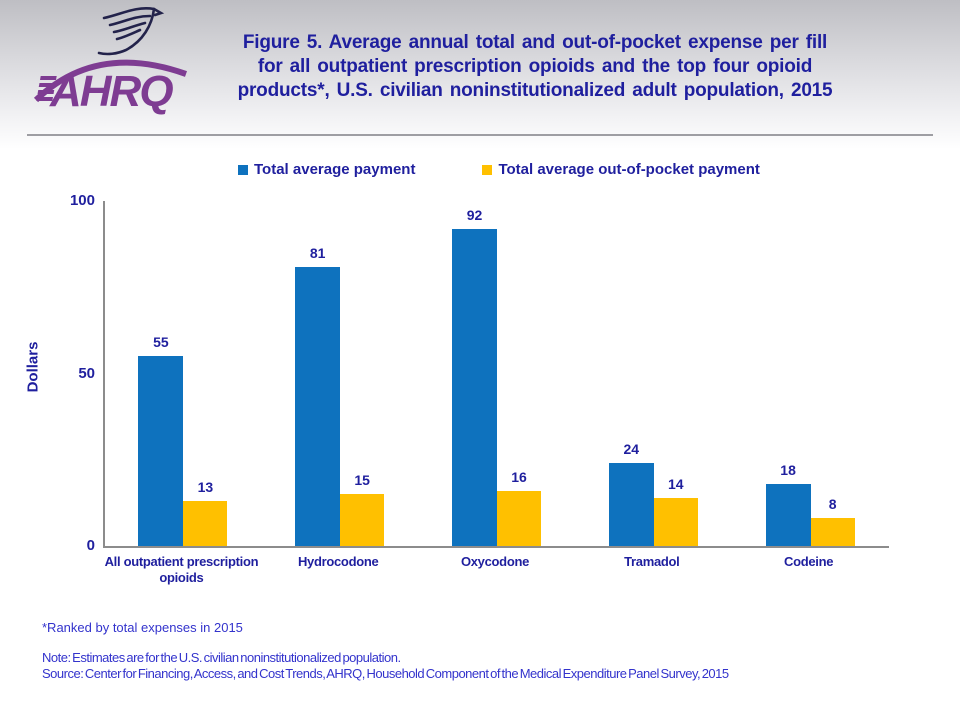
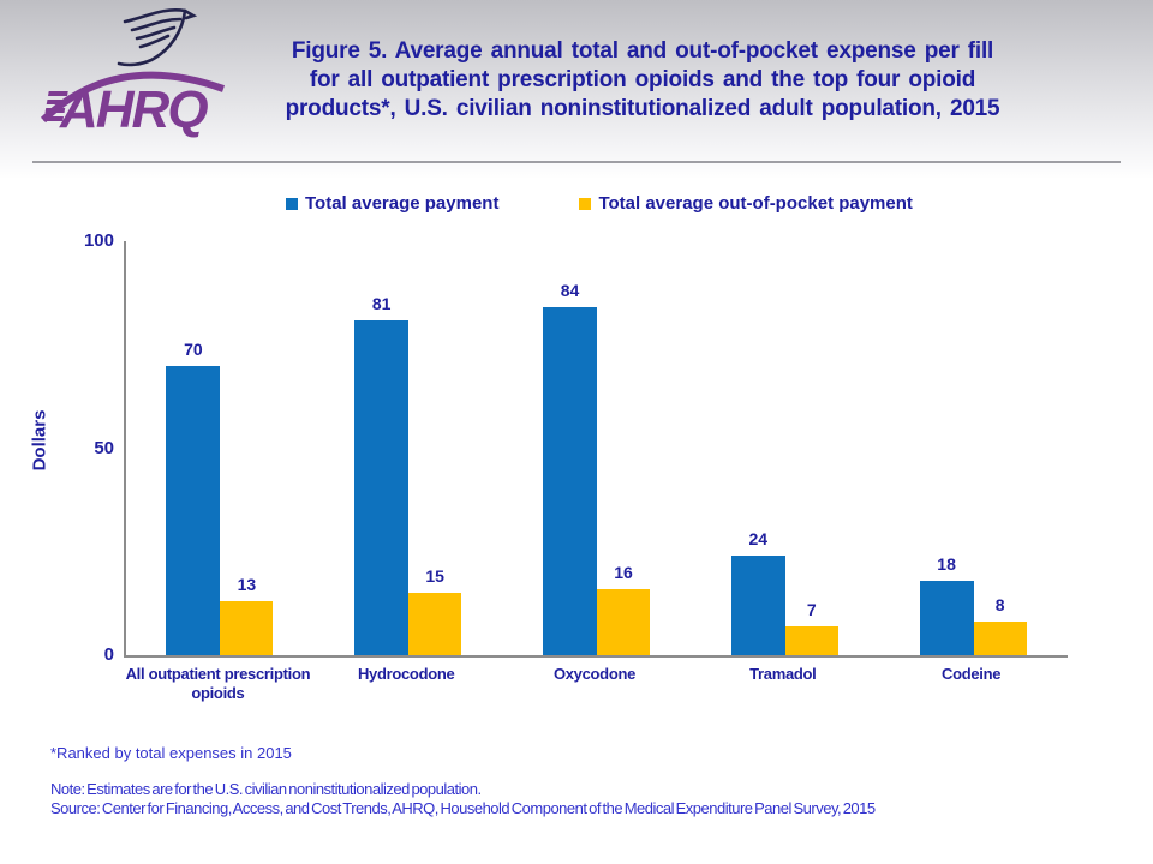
Total average payment/All outpatient prescription opioids: 55 -> 70
Total average payment/Oxycodone: 92 -> 84
Total average out-of-pocket payment/Tramadol: 14 -> 7
